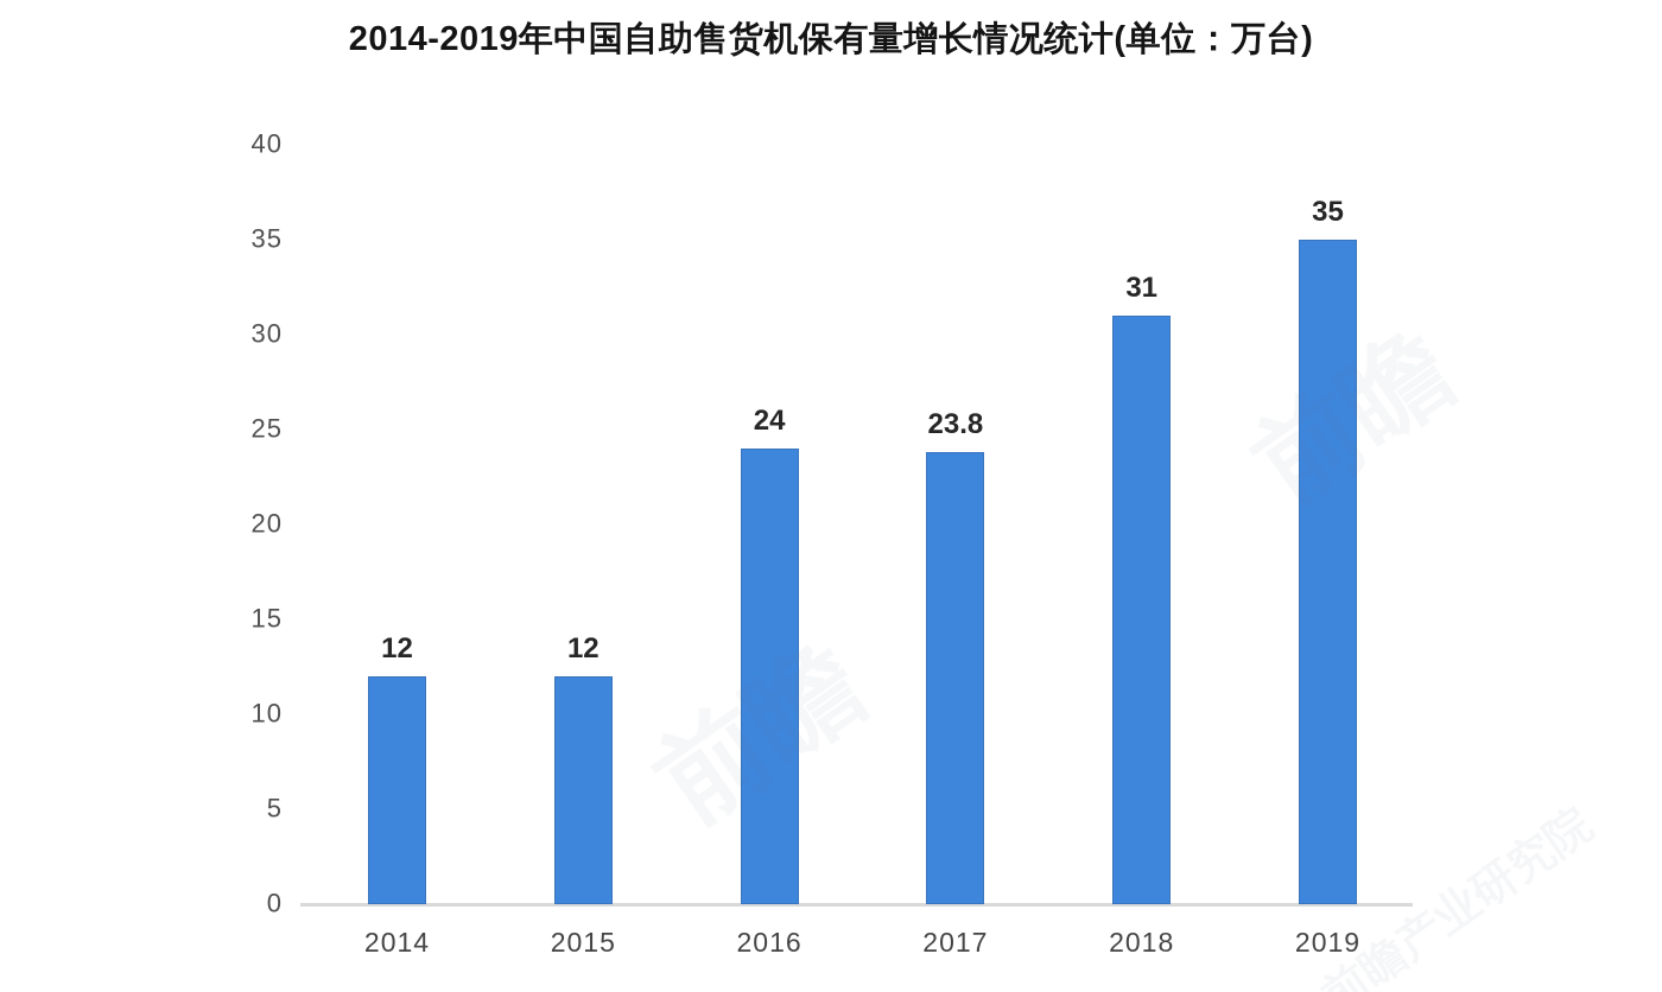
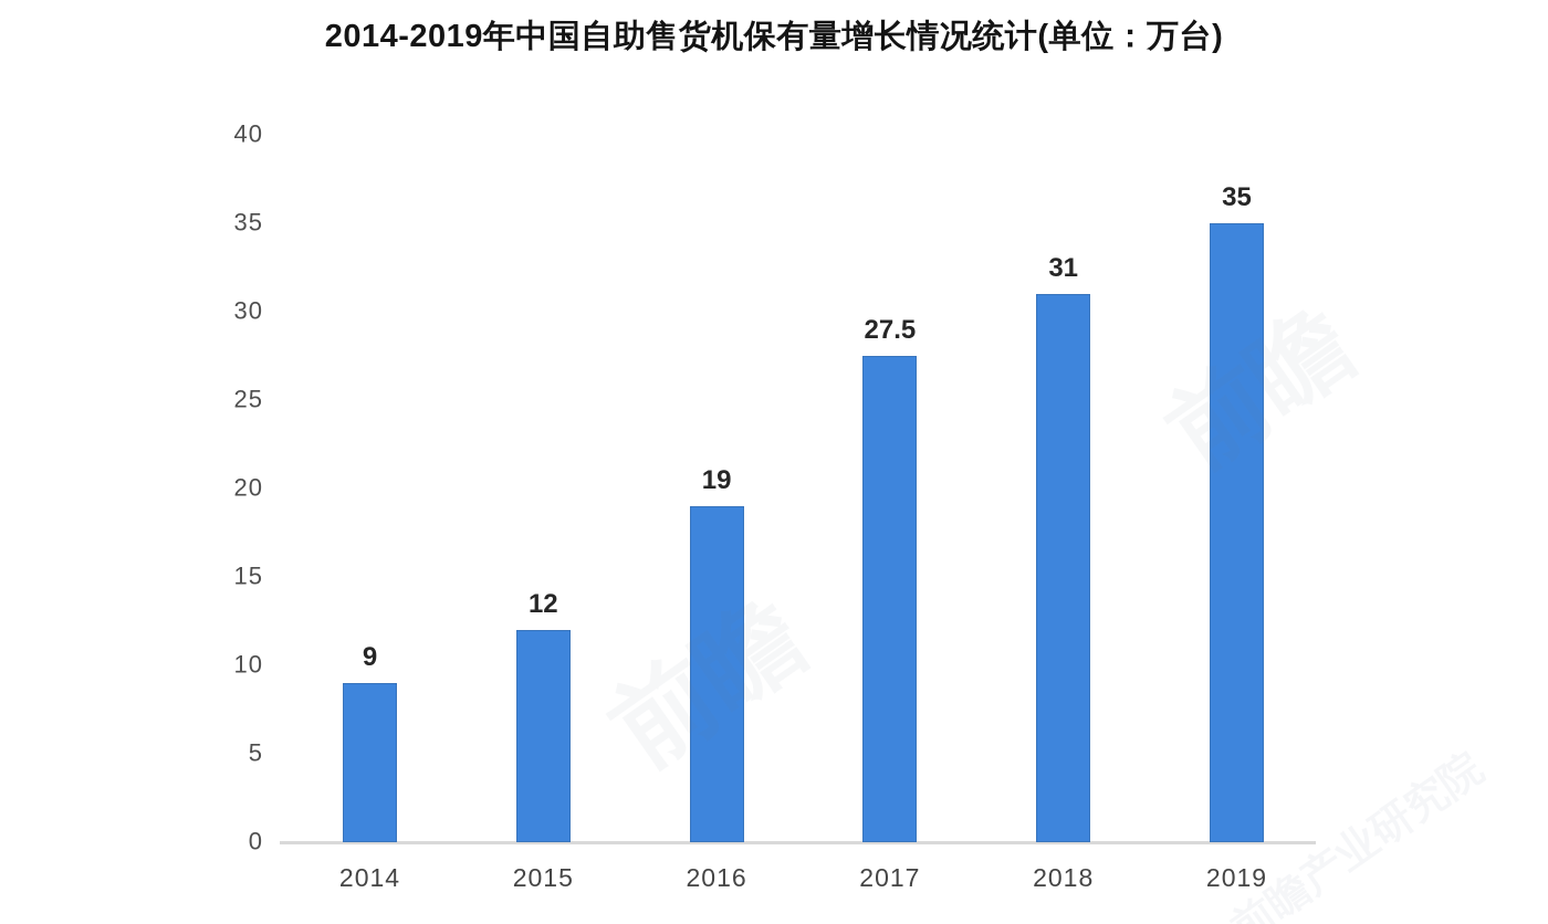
2014: 12 -> 9
2016: 24 -> 19
2017: 23.8 -> 27.5
